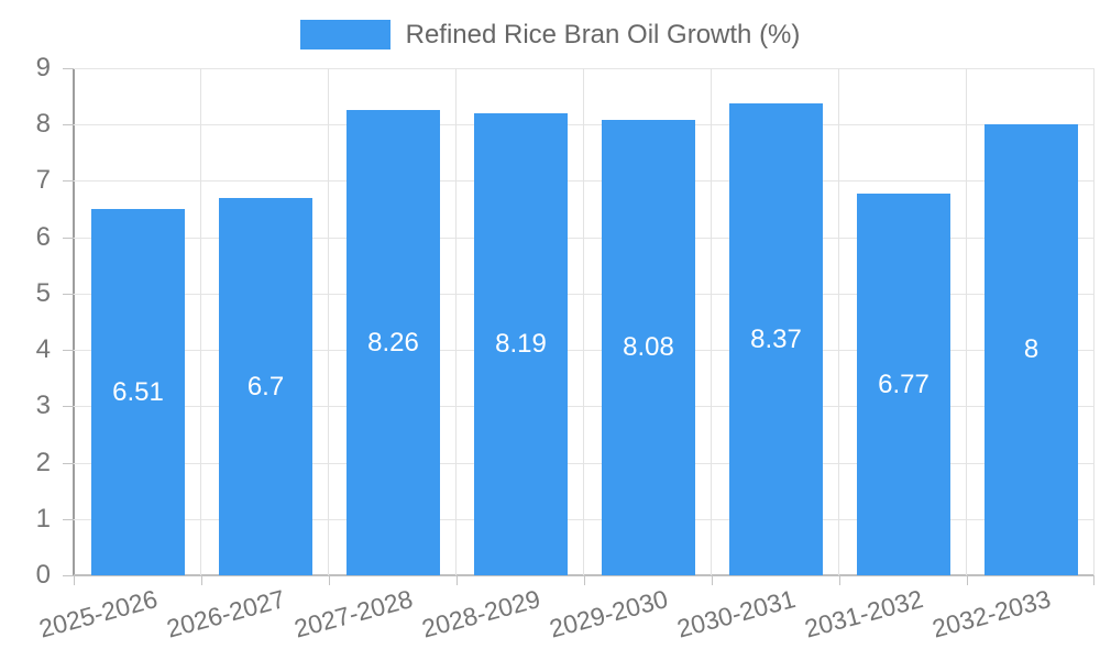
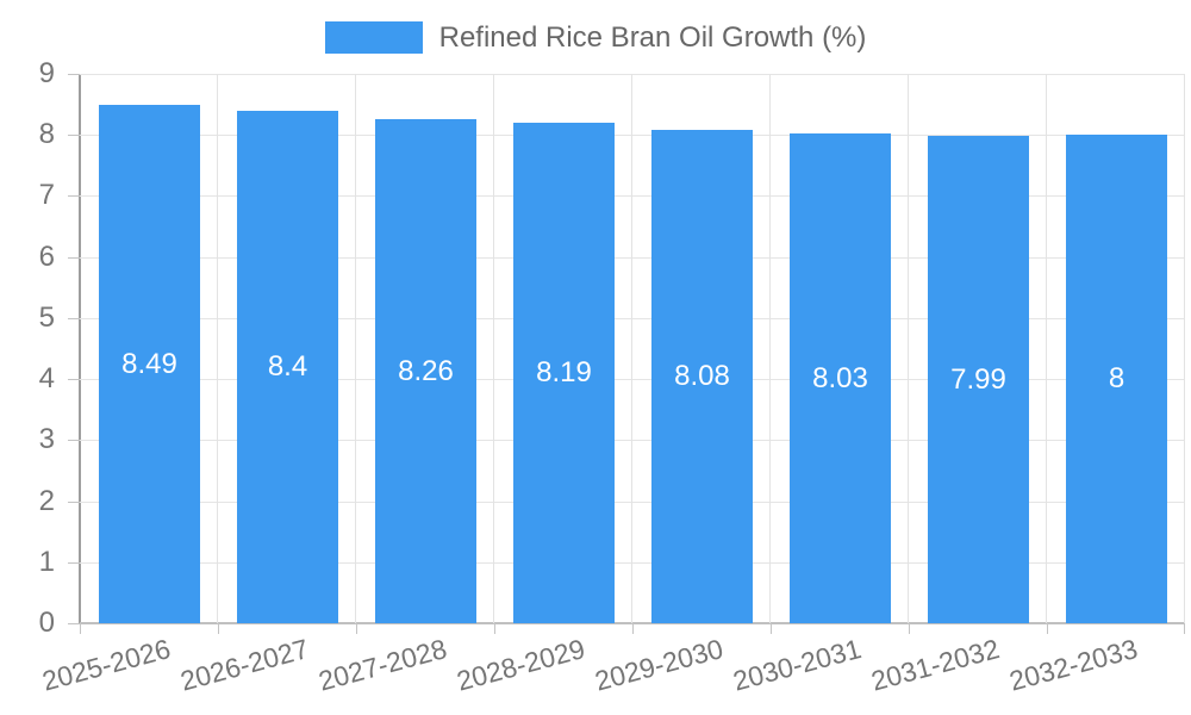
2025-2026: 6.51 -> 8.49
2026-2027: 6.7 -> 8.4
2030-2031: 8.37 -> 8.03
2031-2032: 6.77 -> 7.99
